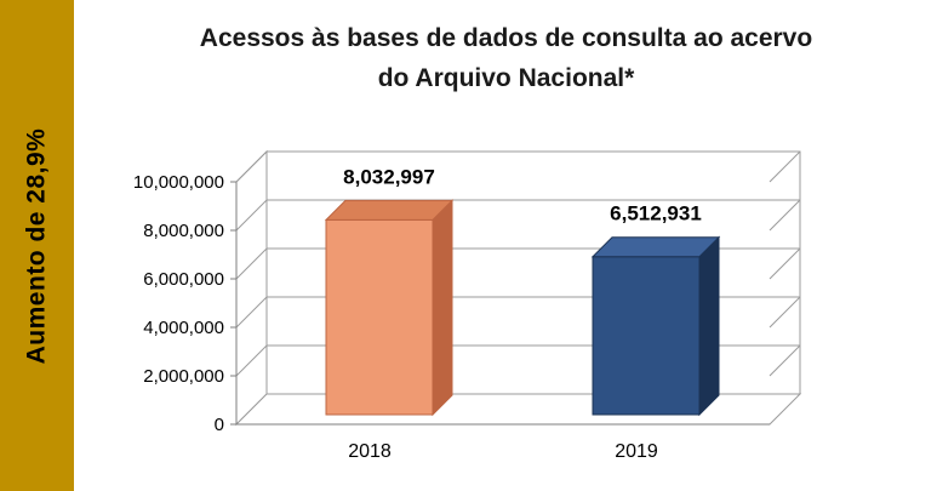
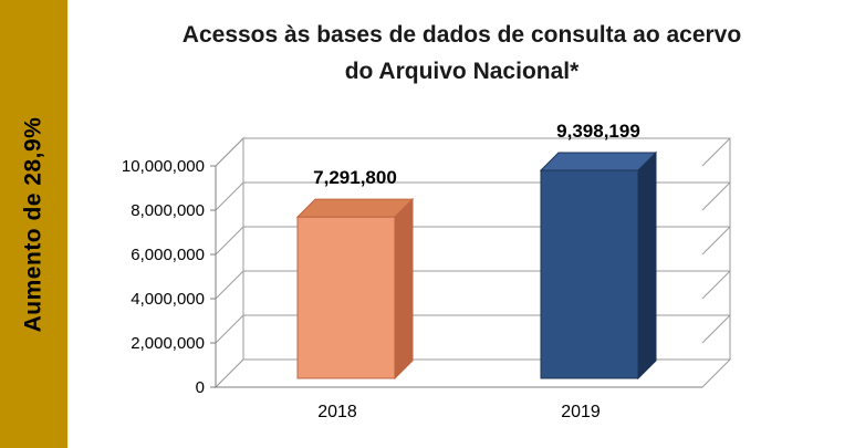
2018: 8,032,997 -> 7,291,800
2019: 6,512,931 -> 9,398,199
